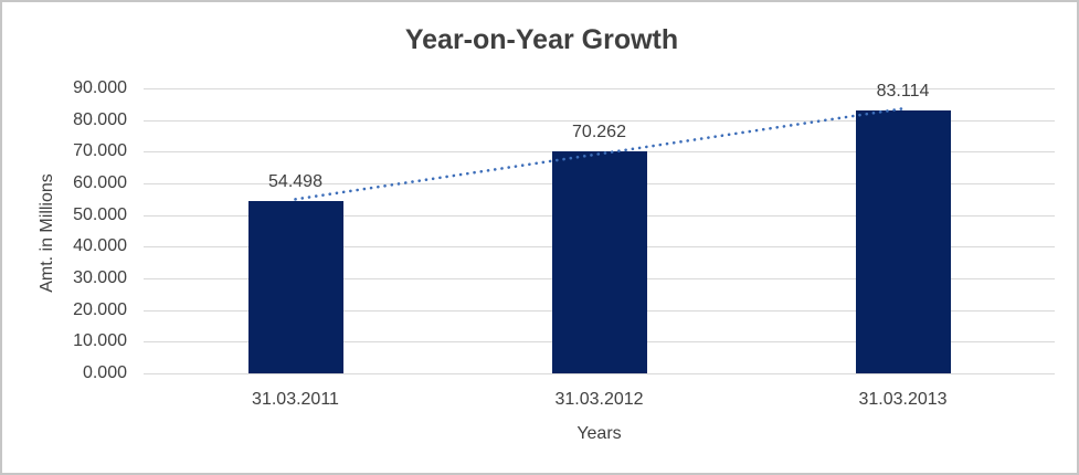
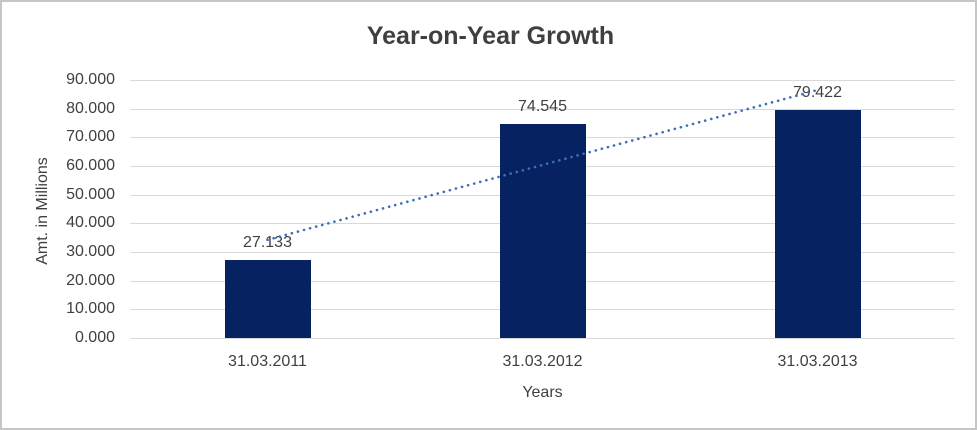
31.03.2011: 54.498 -> 27.133
31.03.2012: 70.262 -> 74.545
31.03.2013: 83.114 -> 79.422
